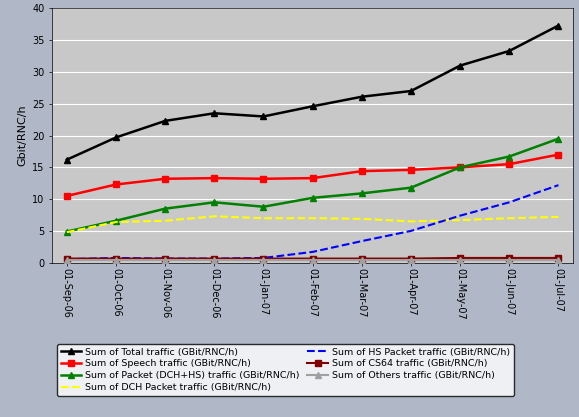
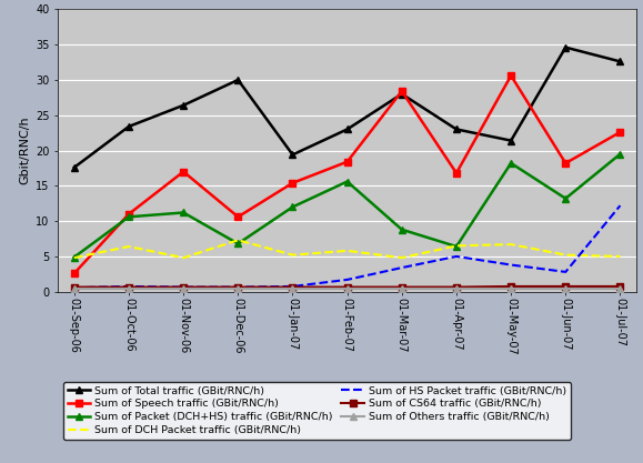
Sum of Total traffic (GBit/RNC/h)/01-Sep-06: 16.2 -> 17.6
Sum of Speech traffic (GBit/RNC/h)/01-Sep-06: 10.5 -> 2.6
Sum of Total traffic (GBit/RNC/h)/01-Oct-06: 19.7 -> 23.4
Sum of Speech traffic (GBit/RNC/h)/01-Oct-06: 12.3 -> 11.0
Sum of Packet (DCH+HS) traffic (GBit/RNC/h)/01-Oct-06: 6.6 -> 10.6
Sum of Total traffic (GBit/RNC/h)/01-Nov-06: 22.3 -> 26.4
Sum of Speech traffic (GBit/RNC/h)/01-Nov-06: 13.2 -> 17.0
Sum of Packet (DCH+HS) traffic (GBit/RNC/h)/01-Nov-06: 8.5 -> 11.2
Sum of DCH Packet traffic (GBit/RNC/h)/01-Nov-06: 6.6 -> 4.8
Sum of Total traffic (GBit/RNC/h)/01-Dec-06: 23.5 -> 30.0
Sum of Speech traffic (GBit/RNC/h)/01-Dec-06: 13.3 -> 10.6
Sum of Packet (DCH+HS) traffic (GBit/RNC/h)/01-Dec-06: 9.5 -> 6.8
Sum of Total traffic (GBit/RNC/h)/01-Jan-07: 23.0 -> 19.4
Sum of Speech traffic (GBit/RNC/h)/01-Jan-07: 13.2 -> 15.4
Sum of Packet (DCH+HS) traffic (GBit/RNC/h)/01-Jan-07: 8.8 -> 12.0
Sum of DCH Packet traffic (GBit/RNC/h)/01-Jan-07: 7.0 -> 5.2
Sum of Total traffic (GBit/RNC/h)/01-Feb-07: 24.6 -> 23.0
Sum of Speech traffic (GBit/RNC/h)/01-Feb-07: 13.3 -> 18.4
Sum of Packet (DCH+HS) traffic (GBit/RNC/h)/01-Feb-07: 10.2 -> 15.6
Sum of DCH Packet traffic (GBit/RNC/h)/01-Feb-07: 7.0 -> 5.8
Sum of Total traffic (GBit/RNC/h)/01-Mar-07: 26.1 -> 28.0
Sum of Speech traffic (GBit/RNC/h)/01-Mar-07: 14.4 -> 28.4
Sum of Packet (DCH+HS) traffic (GBit/RNC/h)/01-Mar-07: 10.9 -> 8.8
Sum of DCH Packet traffic (GBit/RNC/h)/01-Mar-07: 6.9 -> 4.8
Sum of Total traffic (GBit/RNC/h)/01-Apr-07: 27.0 -> 23.0
Sum of Speech traffic (GBit/RNC/h)/01-Apr-07: 14.6 -> 16.8
Sum of Packet (DCH+HS) traffic (GBit/RNC/h)/01-Apr-07: 11.8 -> 6.4
Sum of Total traffic (GBit/RNC/h)/01-May-07: 31.0 -> 21.4
Sum of Speech traffic (GBit/RNC/h)/01-May-07: 15.0 -> 30.6
Sum of Packet (DCH+HS) traffic (GBit/RNC/h)/01-May-07: 15.0 -> 18.2
Sum of HS Packet traffic (GBit/RNC/h)/01-May-07: 7.4 -> 3.8
Sum of Total traffic (GBit/RNC/h)/01-Jun-07: 33.3 -> 34.6
Sum of Speech traffic (GBit/RNC/h)/01-Jun-07: 15.5 -> 18.2
Sum of Packet (DCH+HS) traffic (GBit/RNC/h)/01-Jun-07: 16.7 -> 13.2
Sum of DCH Packet traffic (GBit/RNC/h)/01-Jun-07: 7.0 -> 5.2
Sum of HS Packet traffic (GBit/RNC/h)/01-Jun-07: 9.5 -> 2.8
Sum of Total traffic (GBit/RNC/h)/01-Jul-07: 37.3 -> 32.6
Sum of Speech traffic (GBit/RNC/h)/01-Jul-07: 17.0 -> 22.6
Sum of DCH Packet traffic (GBit/RNC/h)/01-Jul-07: 7.2 -> 5.0
